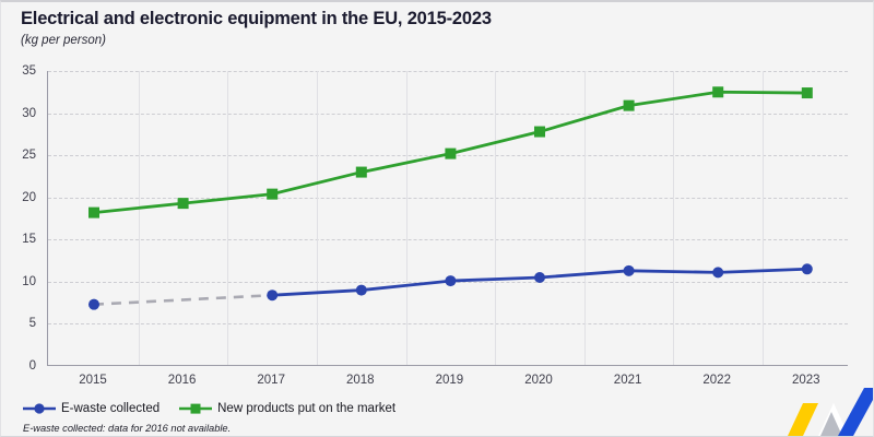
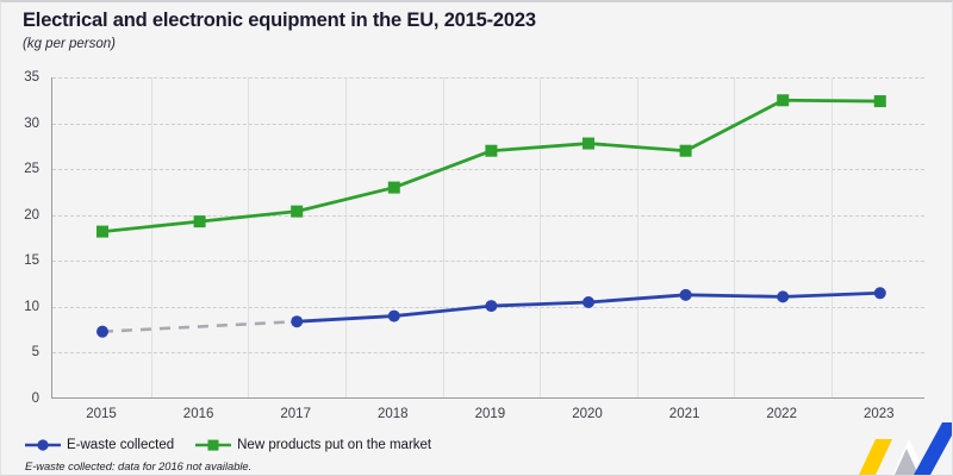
New products put on the market/2019: 25 -> 27
New products put on the market/2021: 31 -> 27
